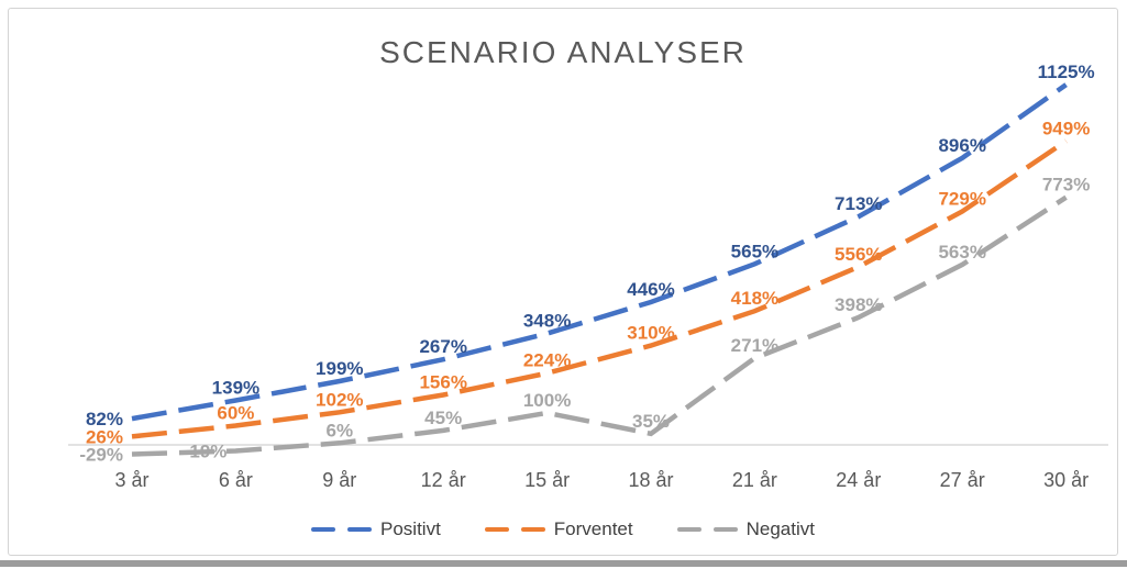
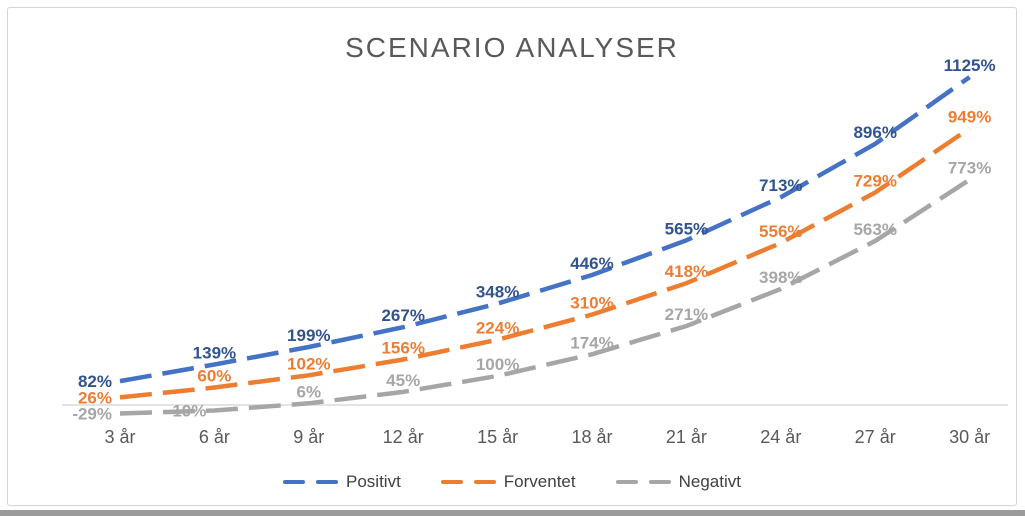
Negativt/18 år: 35% -> 174%
